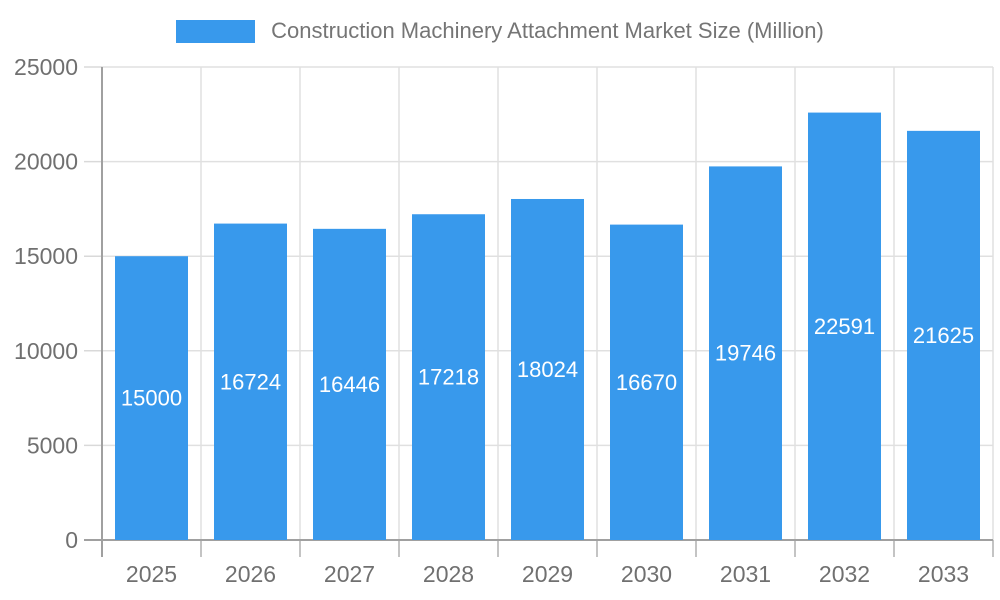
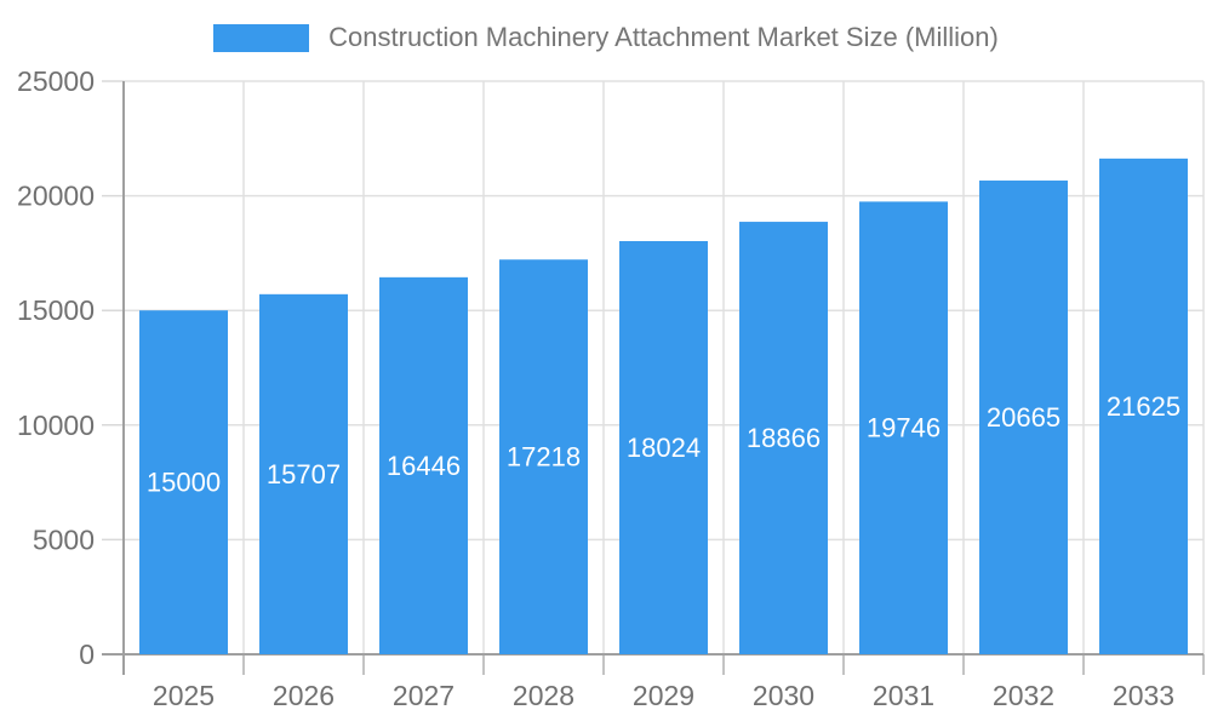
2026: 16724 -> 15707
2030: 16670 -> 18866
2032: 22591 -> 20665
